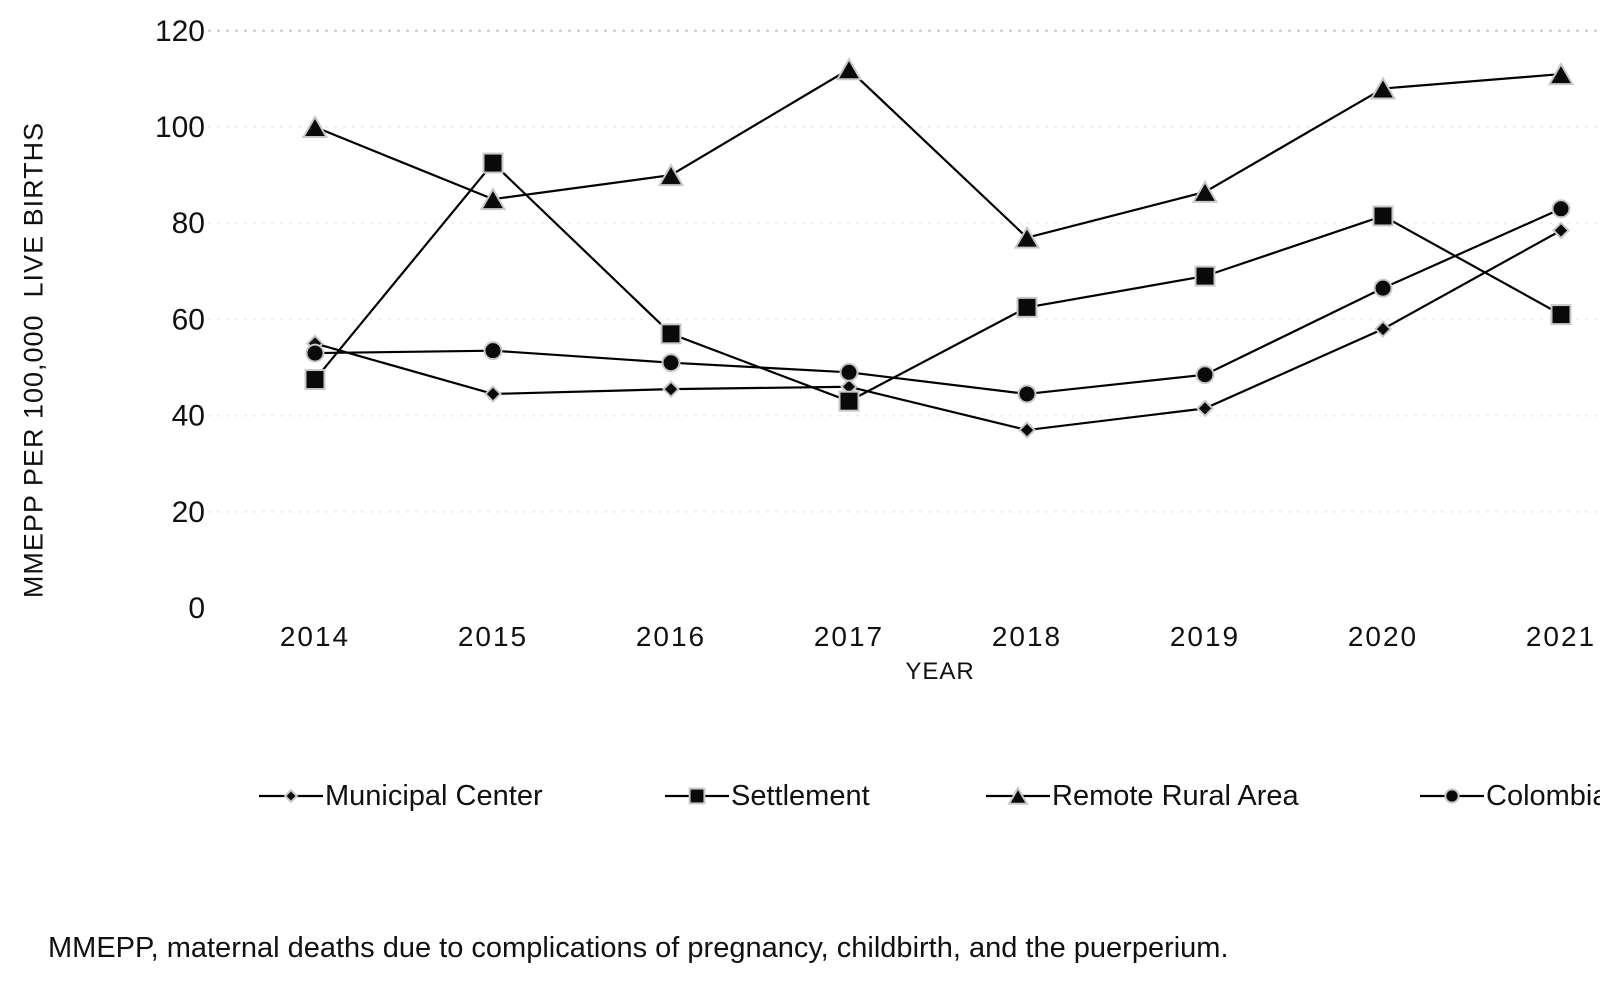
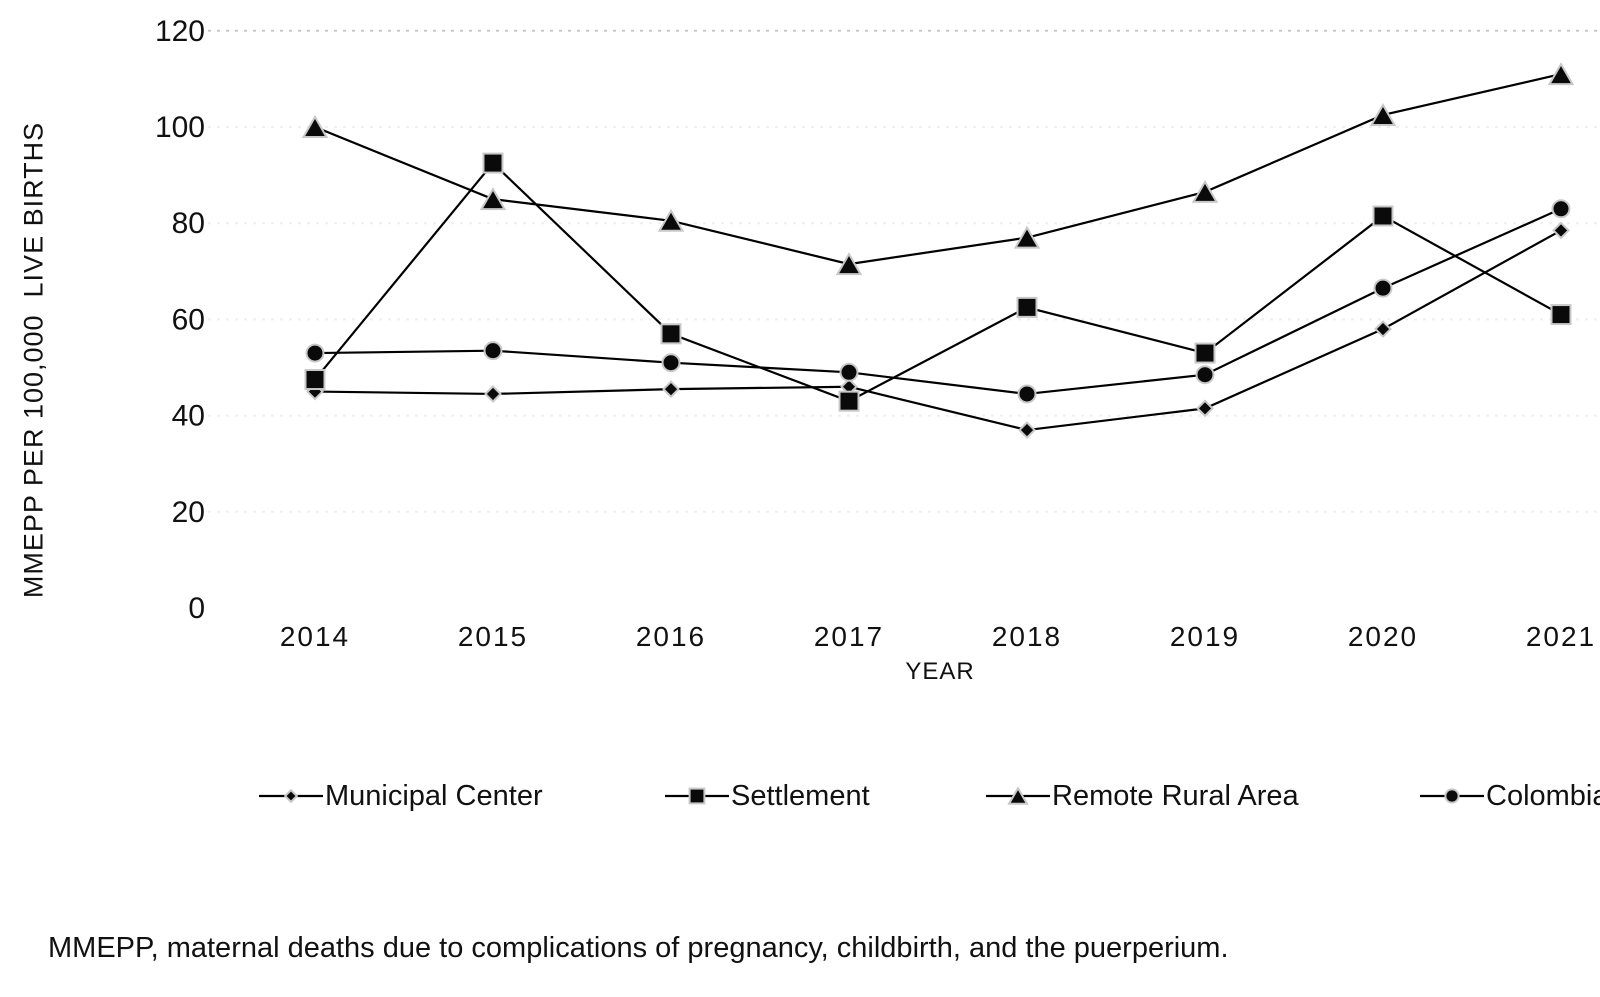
Municipal Center/2014: 55 -> 45
Remote Rural Area/2016: 90 -> 80
Remote Rural Area/2017: 112 -> 72
Settlement/2019: 69 -> 53
Remote Rural Area/2020: 108 -> 102
